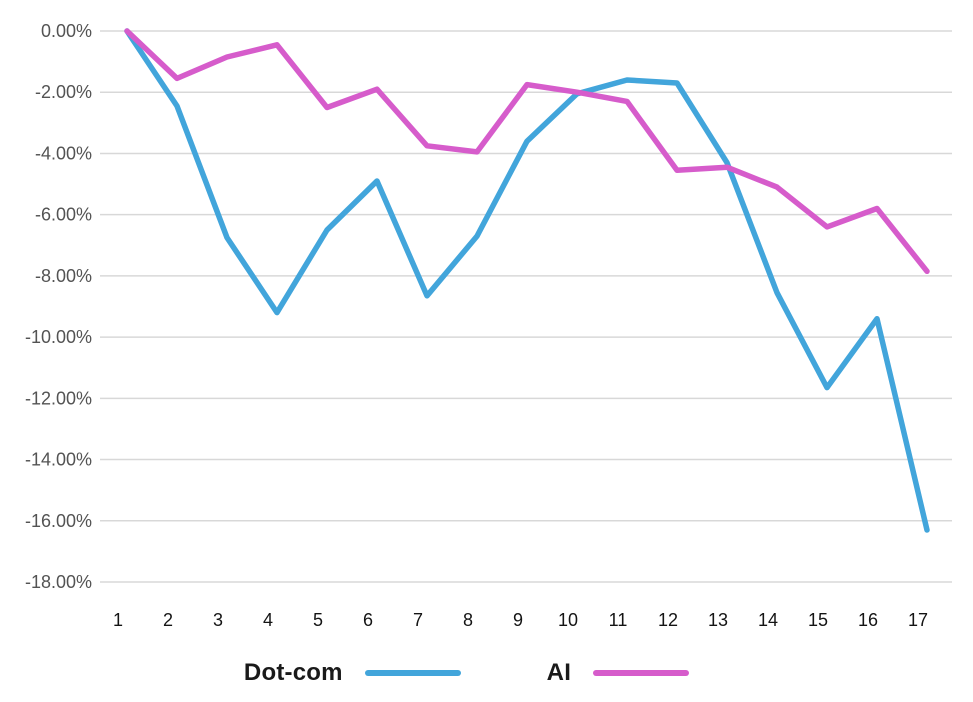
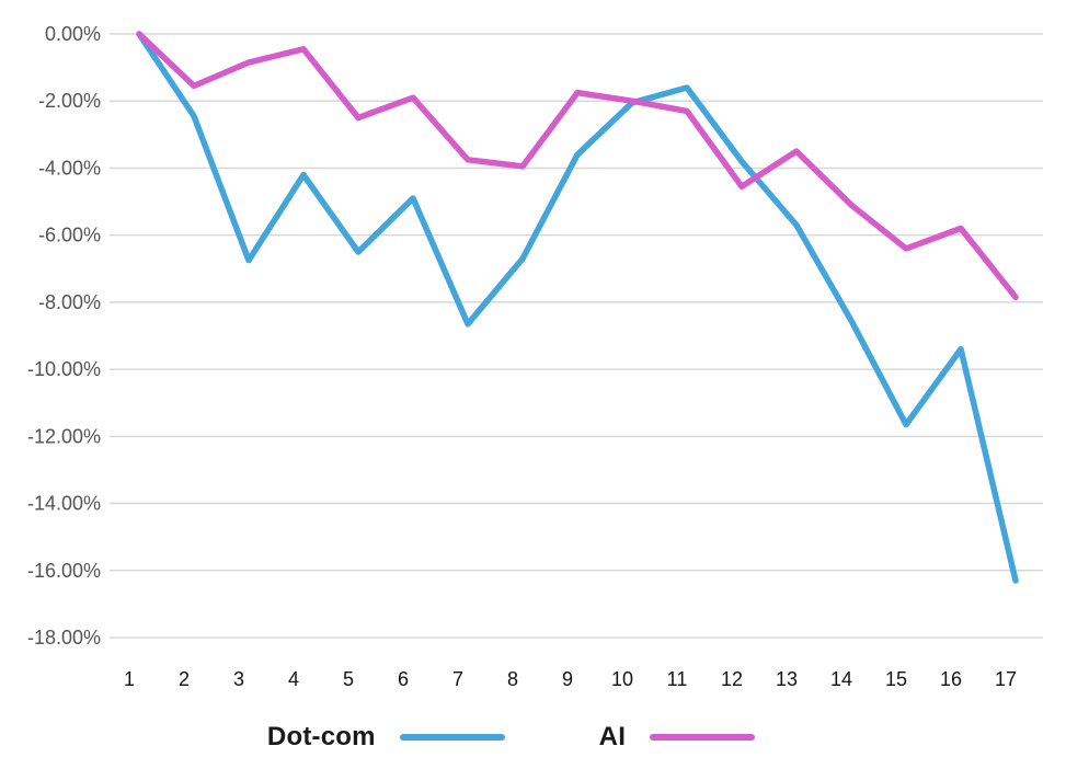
Dot-com/4: -9.2% -> -4.2%
Dot-com/12: -1.7% -> -3.8%
Dot-com/13: -4.3% -> -5.7%
AI/13: -4.5% -> -3.5%
